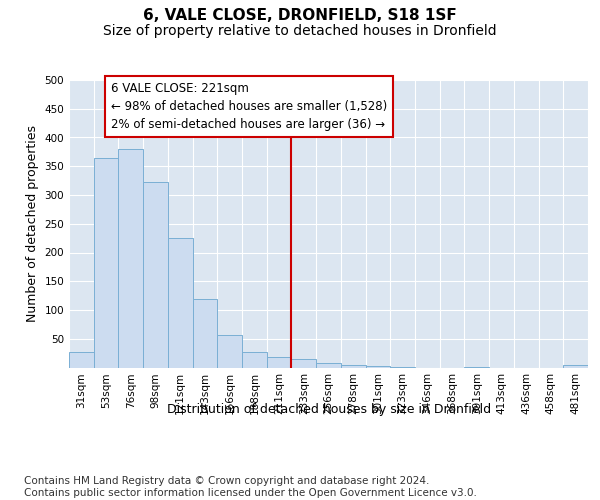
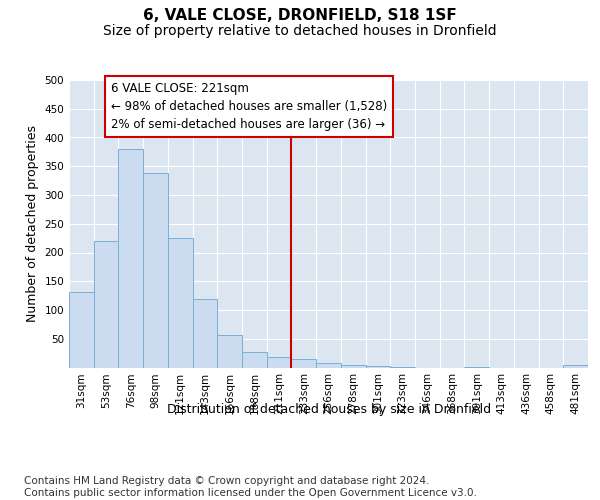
31sqm: 27 -> 132
53sqm: 365 -> 220
98sqm: 323 -> 338
